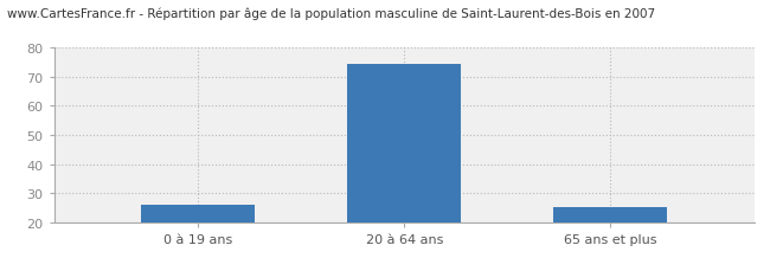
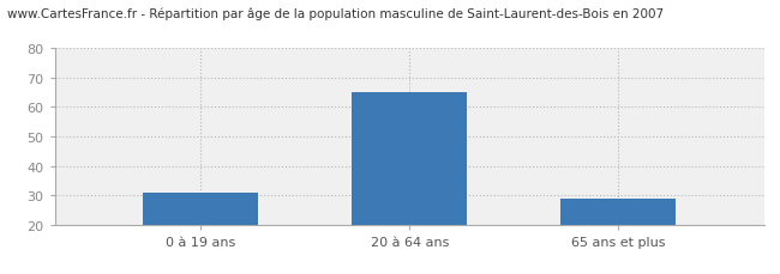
0 à 19 ans: 26.0 -> 31.0
20 à 64 ans: 74.5 -> 65.0
65 ans et plus: 25.0 -> 29.0
